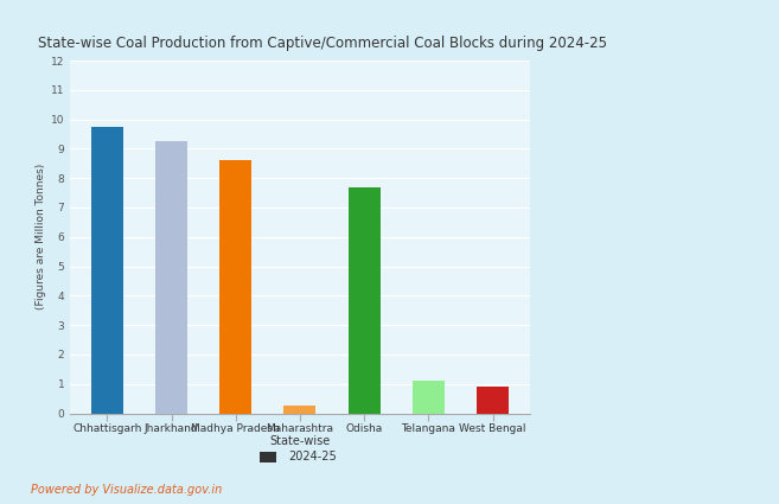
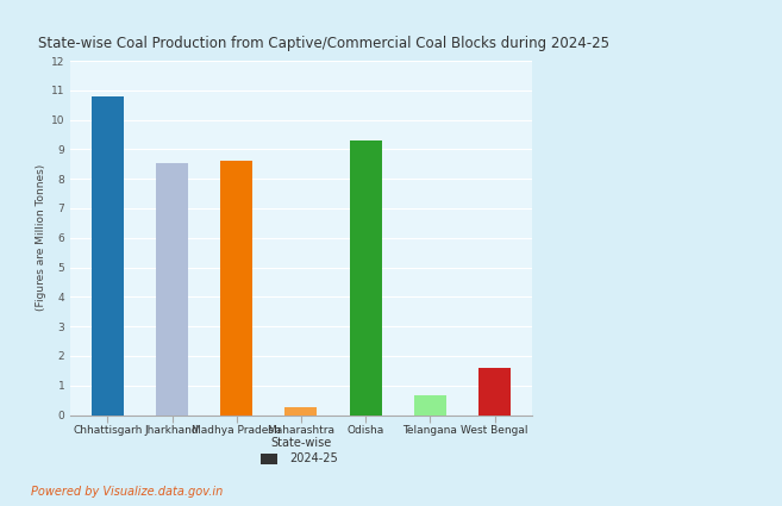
Chhattisgarh: 9.75 -> 10.80
Jharkhand: 9.25 -> 8.55
Odisha: 7.70 -> 9.30
Telangana: 1.10 -> 0.65
West Bengal: 0.90 -> 1.60
